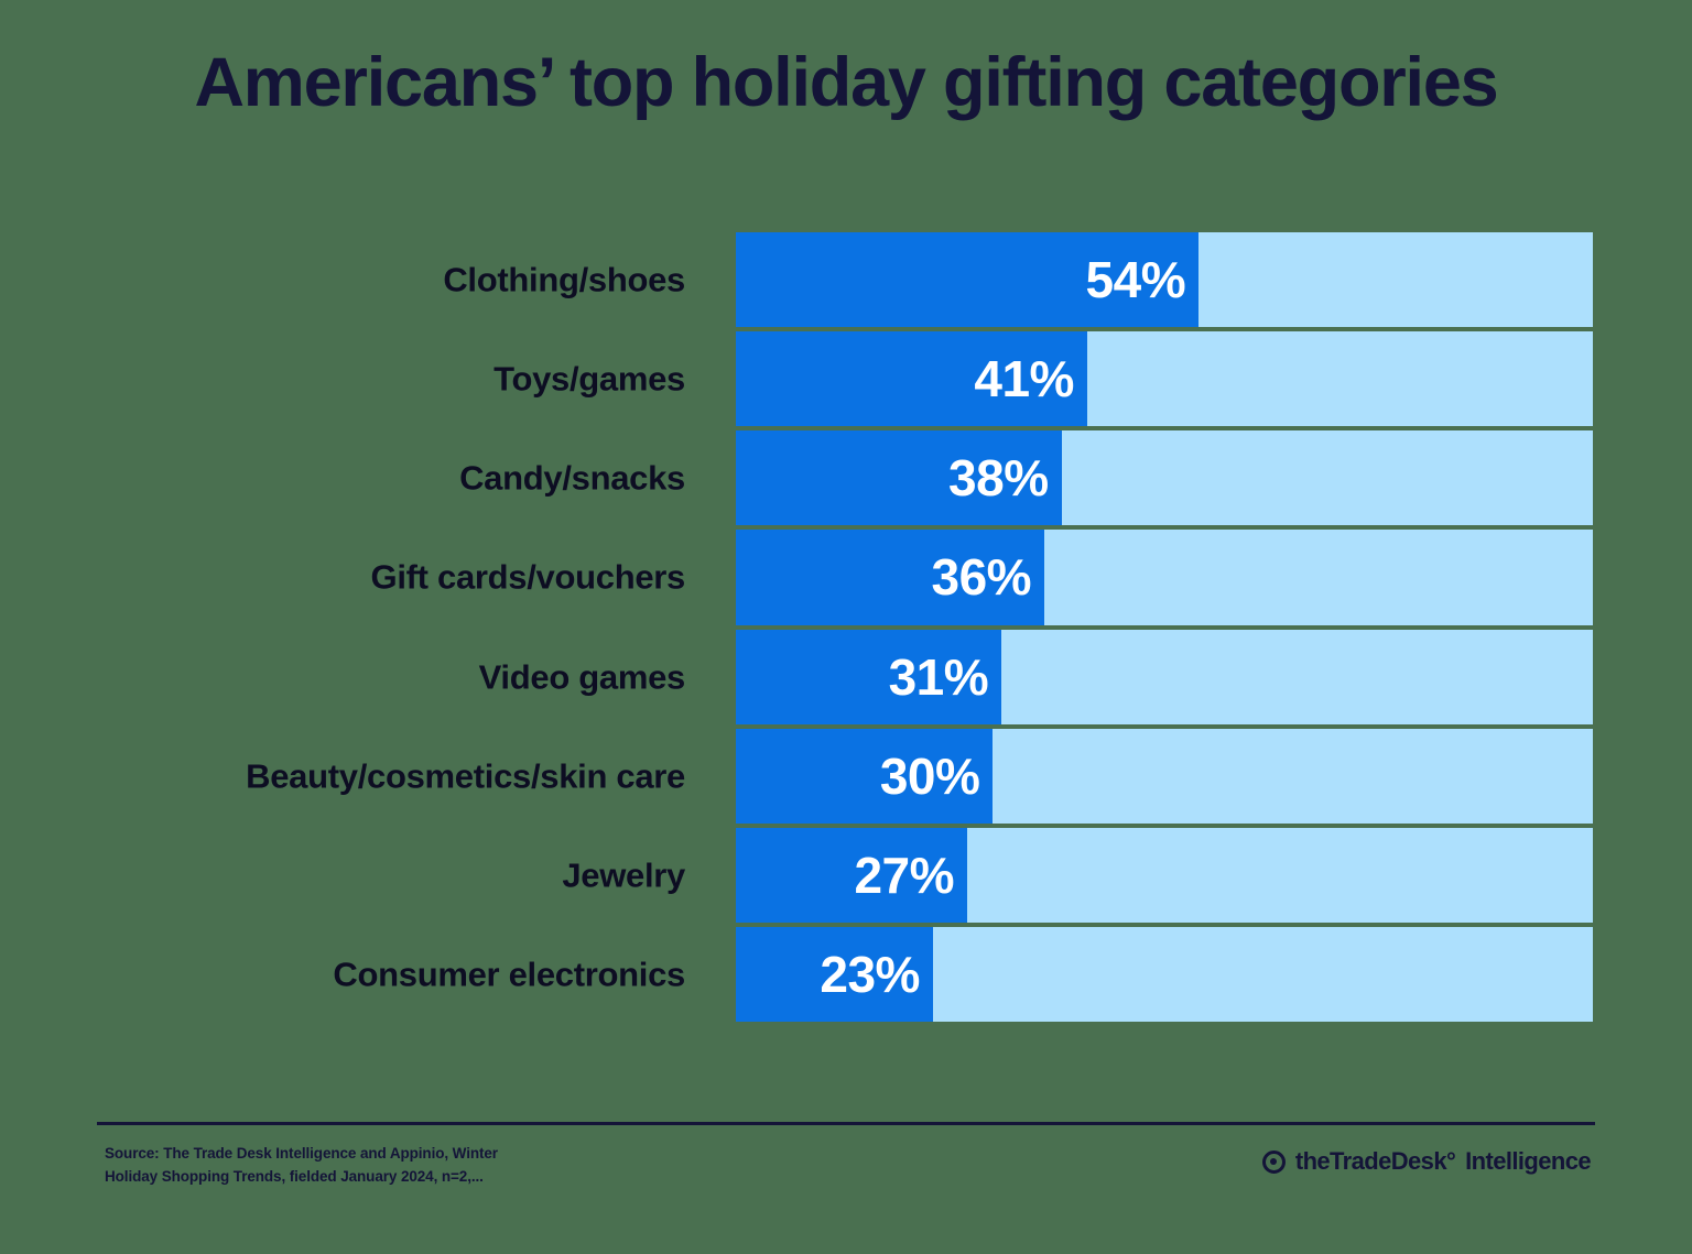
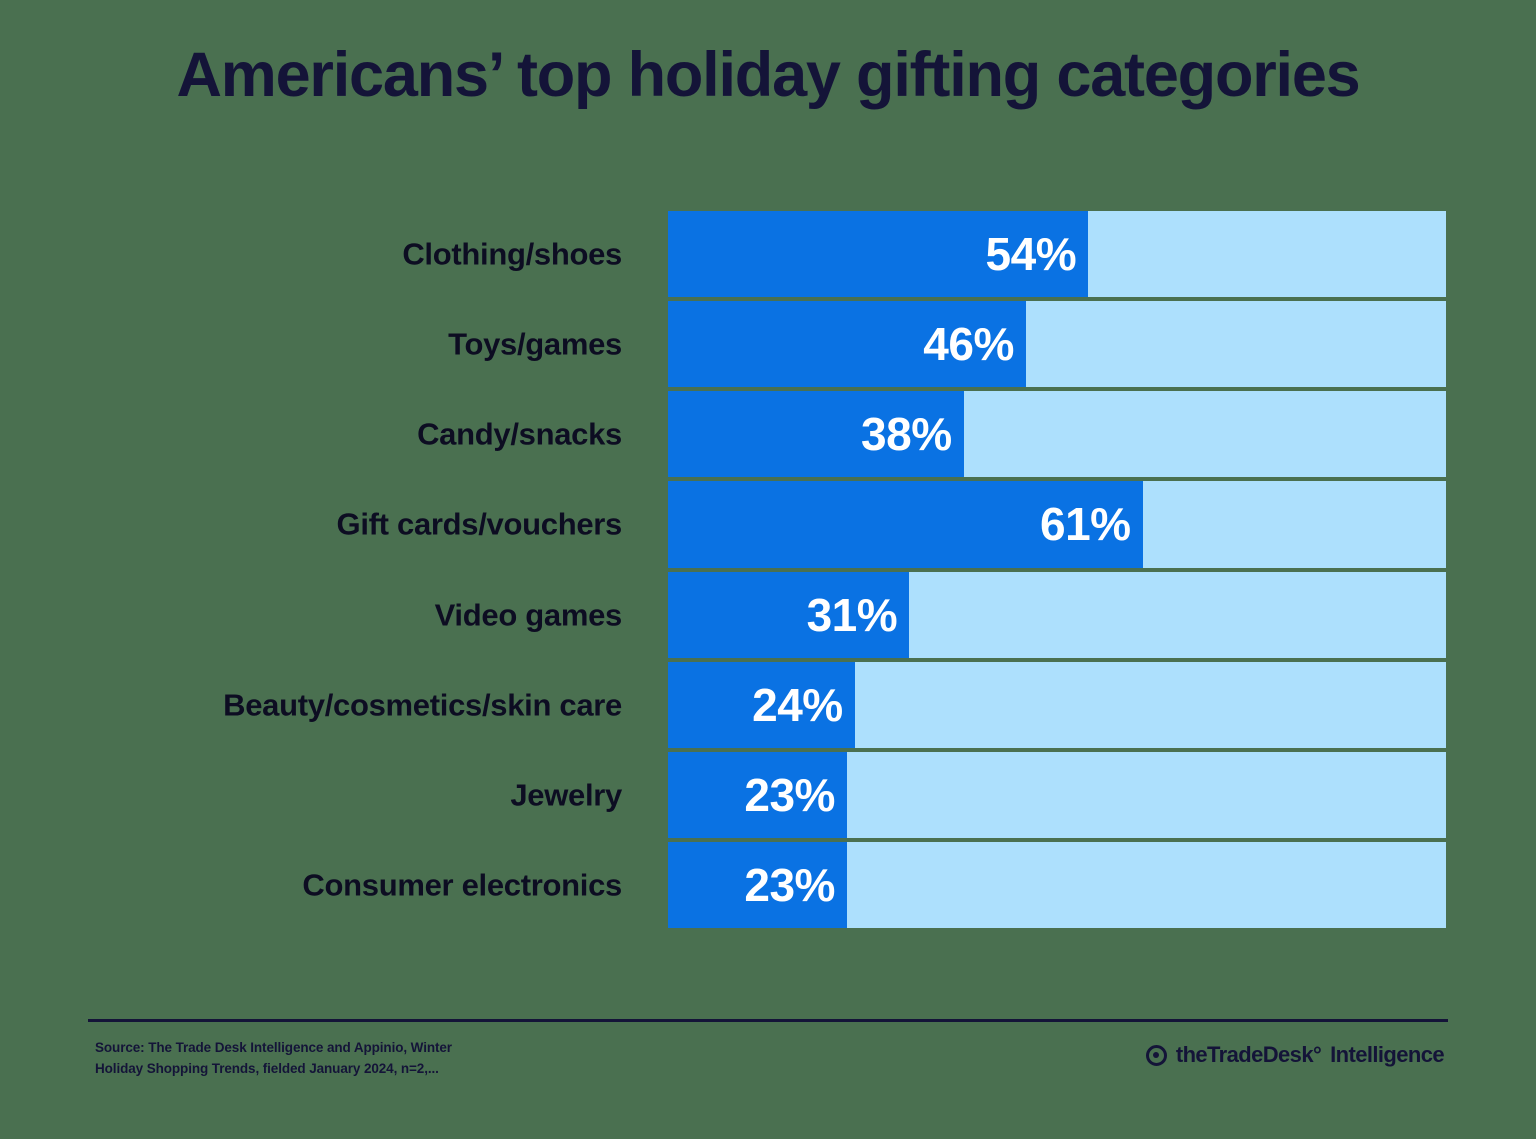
Toys/games: 41% -> 46%
Gift cards/vouchers: 36% -> 61%
Beauty/cosmetics/skin care: 30% -> 24%
Jewelry: 27% -> 23%
